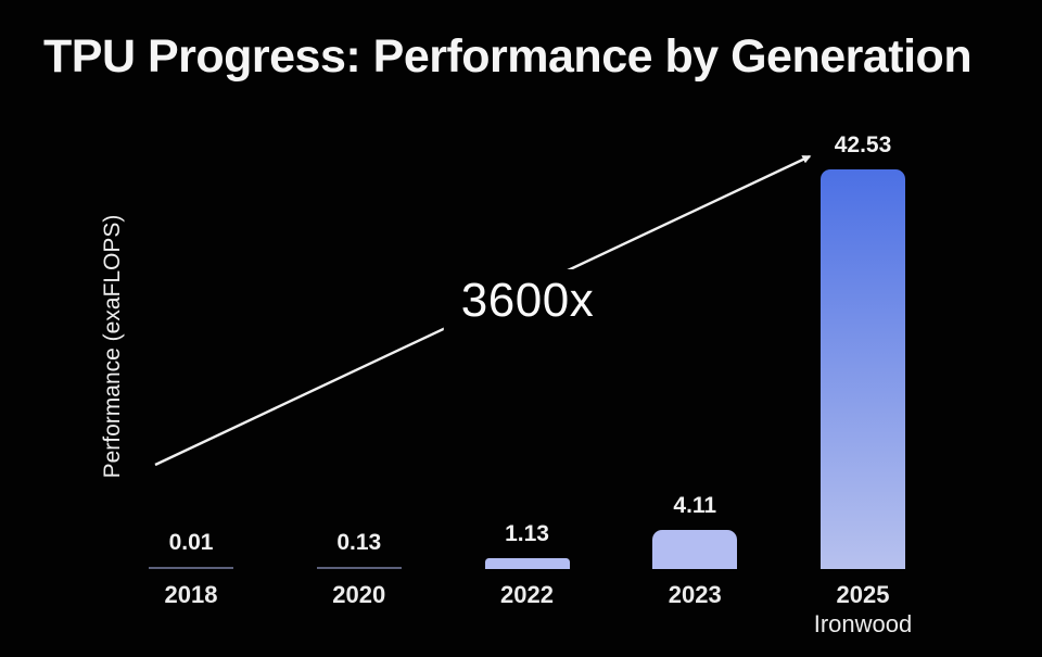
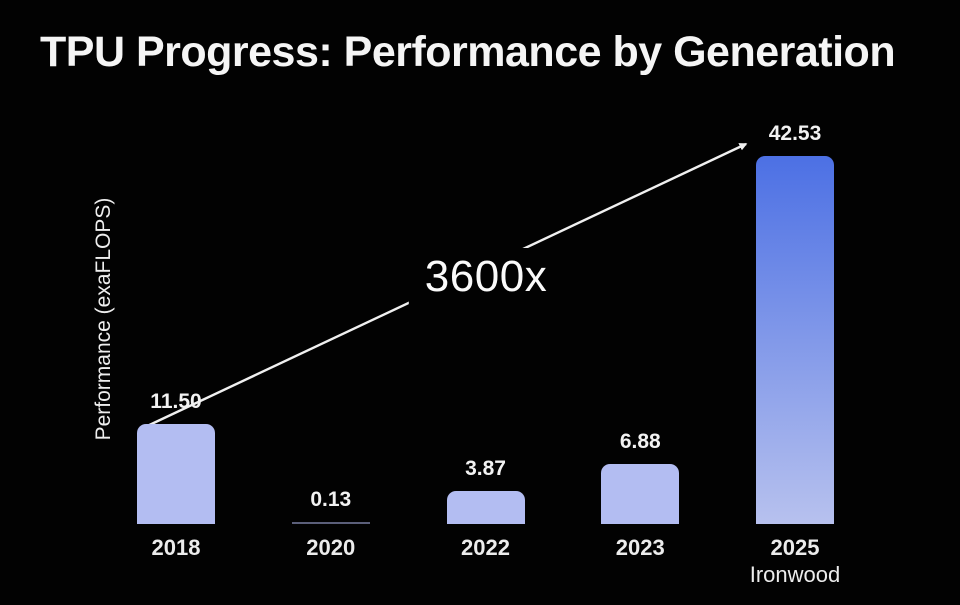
2018: 0.01 -> 11.50
2022: 1.13 -> 3.87
2023: 4.11 -> 6.88
